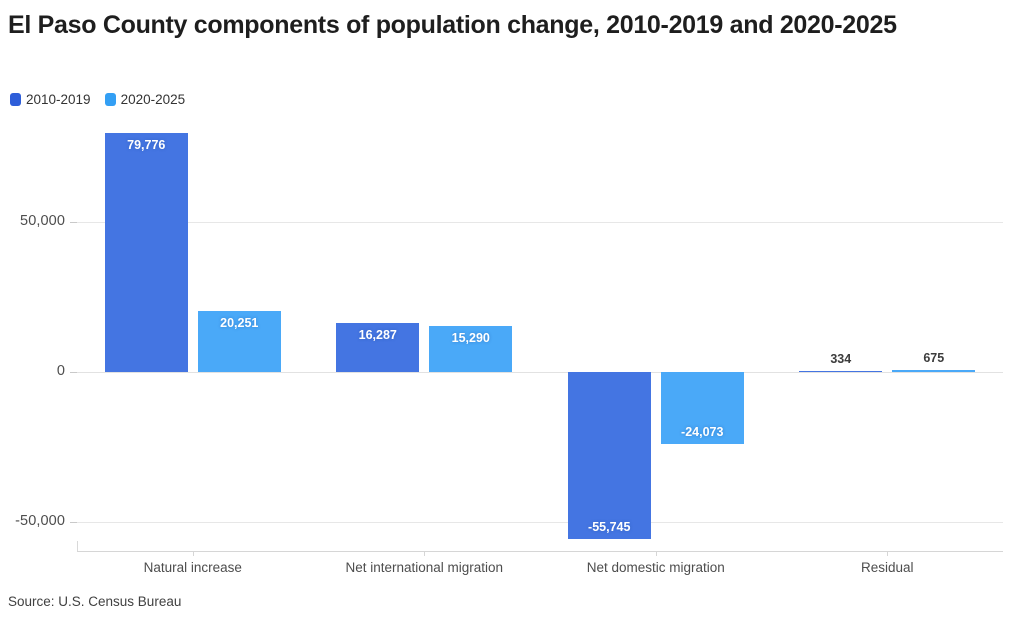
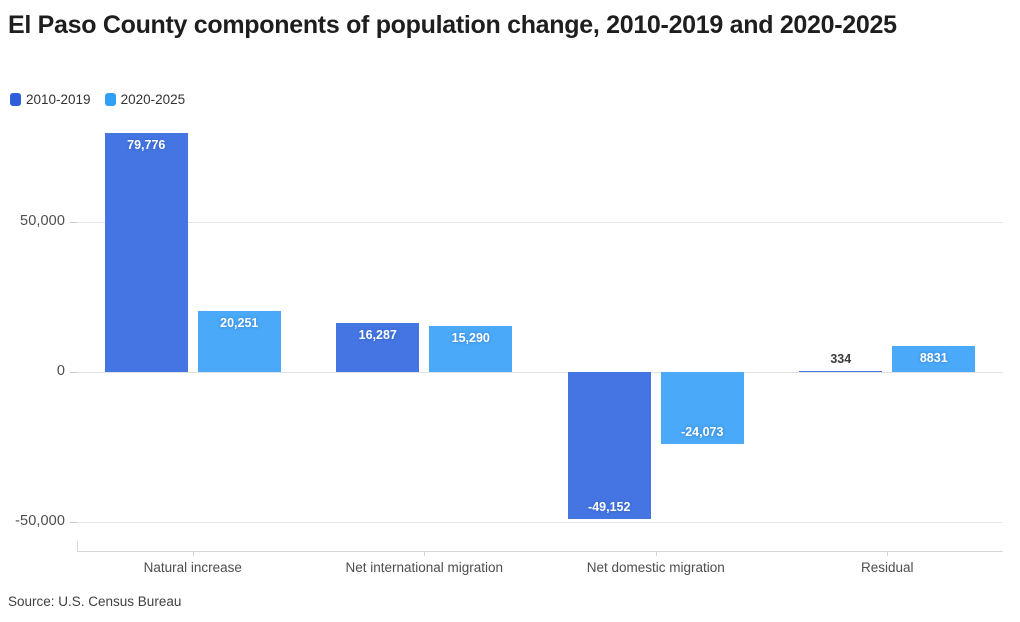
2010-2019/Net domestic migration: -55,745 -> -49,152
2020-2025/Residual: 675 -> 8831
